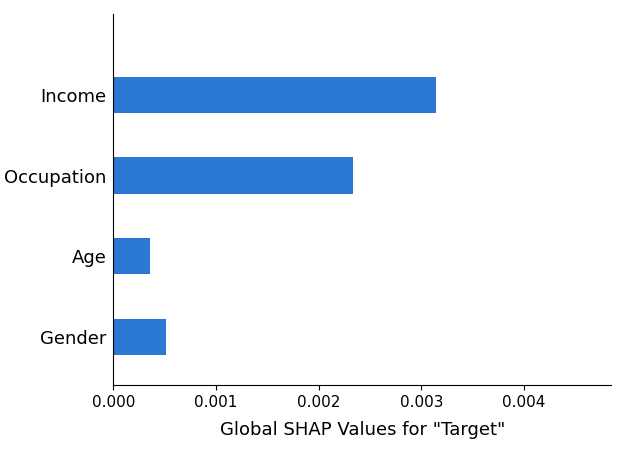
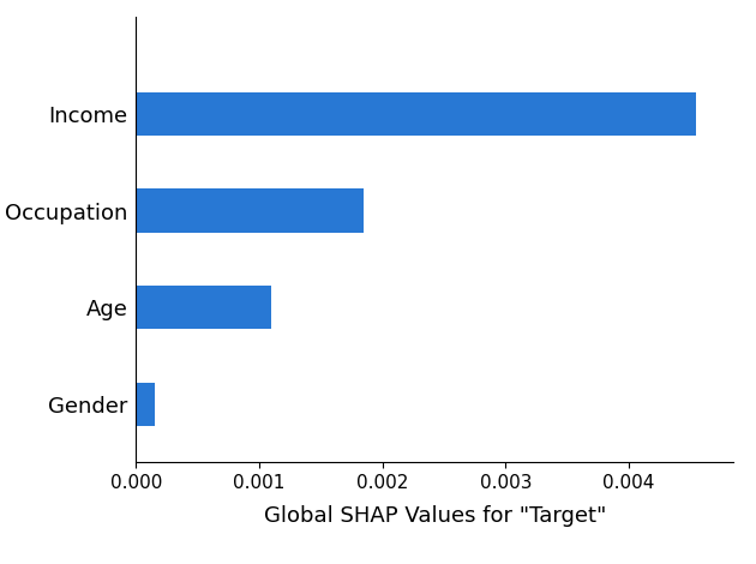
Income: 0.003140 -> 0.004550
Occupation: 0.002330 -> 0.001850
Age: 0.000360 -> 0.001100
Gender: 0.000510 -> 0.000148
